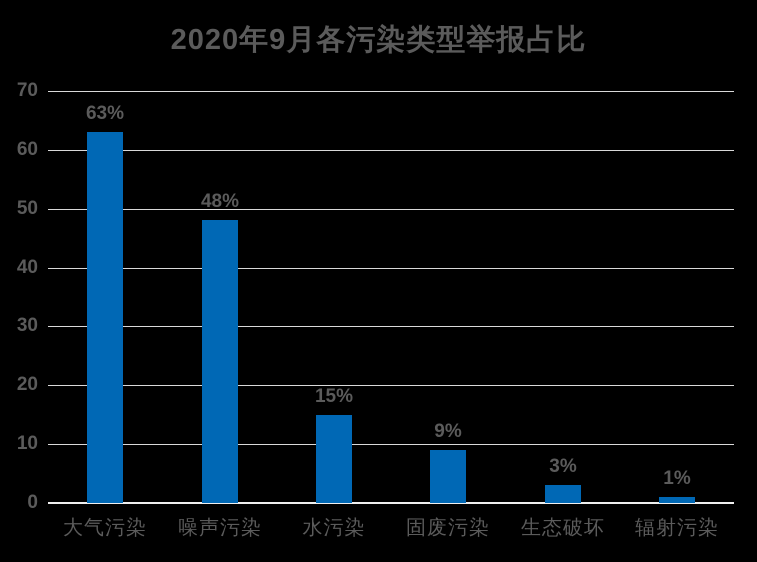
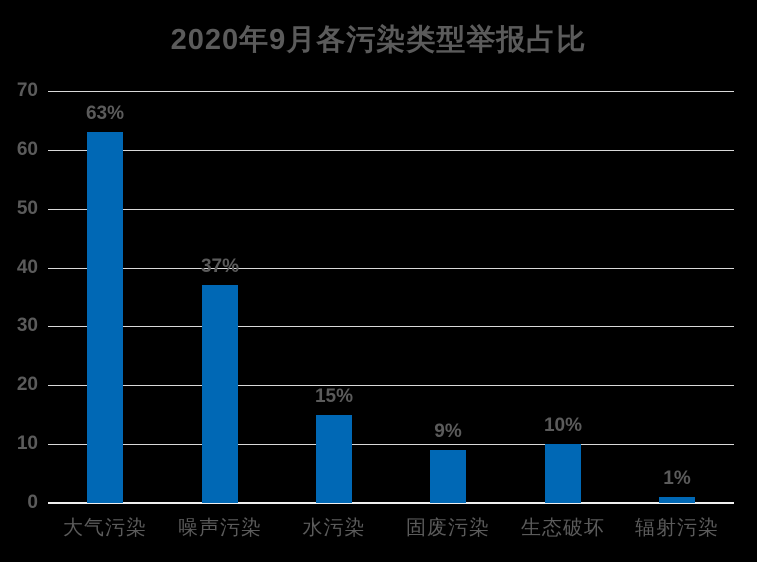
噪声污染: 48% -> 37%
生态破坏: 3% -> 10%
